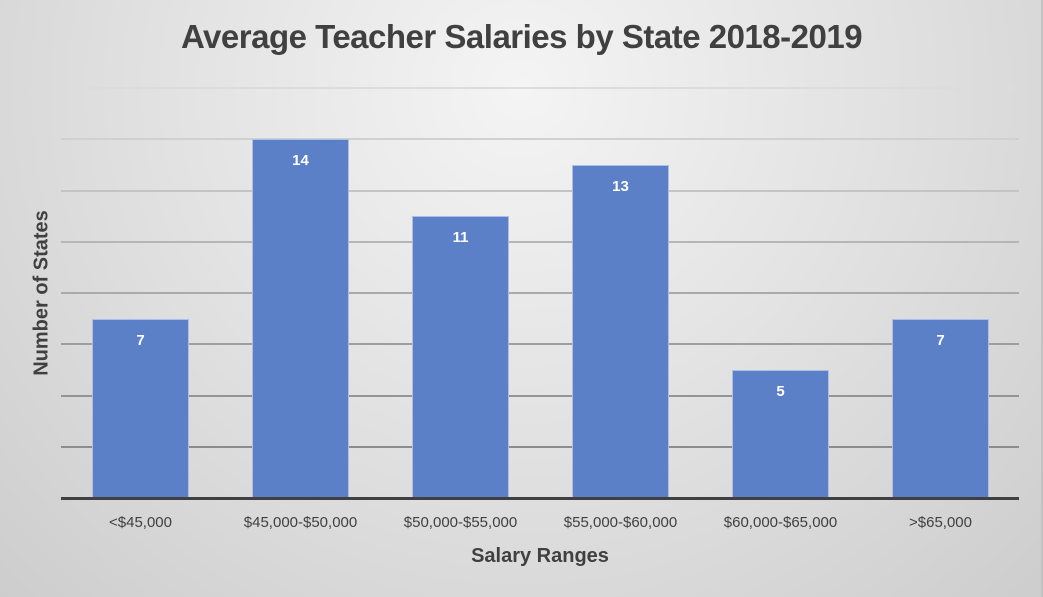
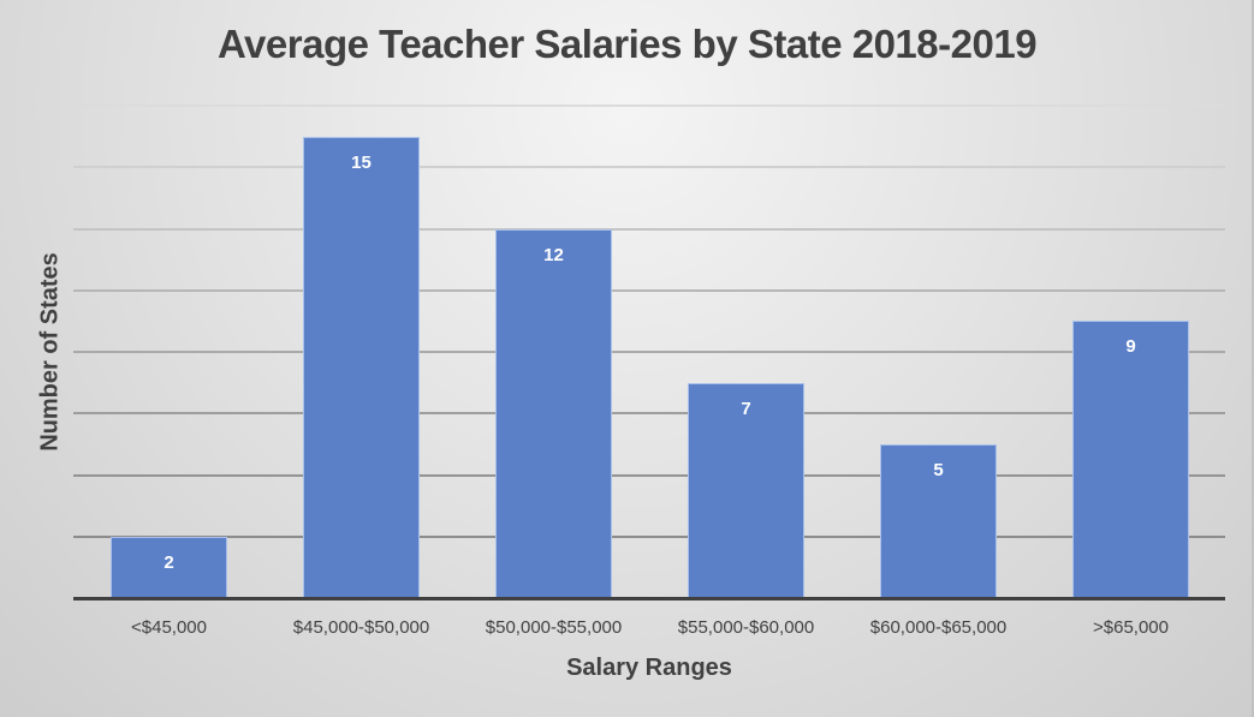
<$45,000: 7 -> 2
$45,000-$50,000: 14 -> 15
$50,000-$55,000: 11 -> 12
$55,000-$60,000: 13 -> 7
>$65,000: 7 -> 9
